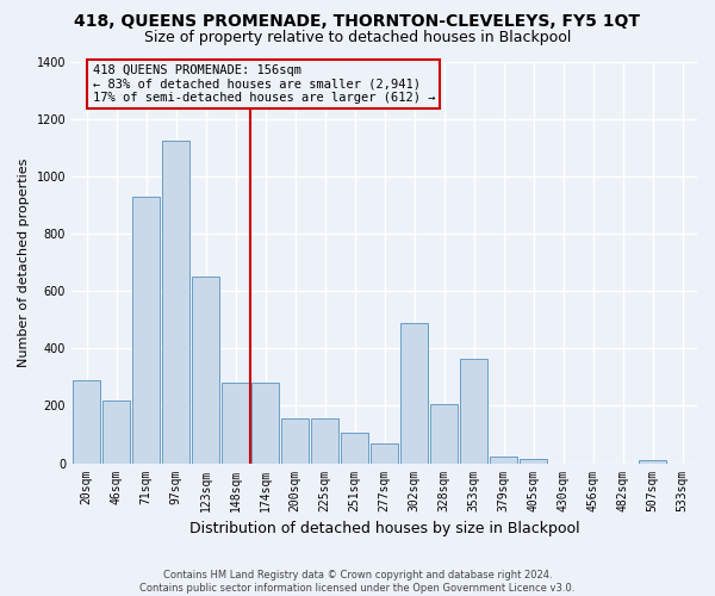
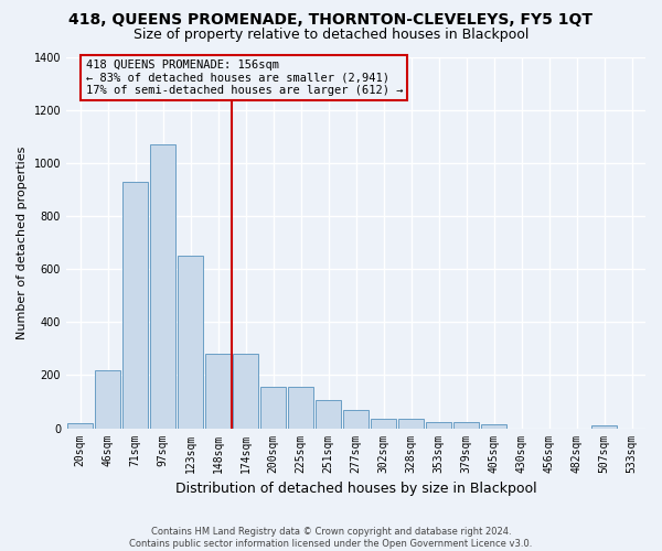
20sqm: 290 -> 20
97sqm: 1125 -> 1070
302sqm: 490 -> 35
328sqm: 205 -> 35
353sqm: 365 -> 22
